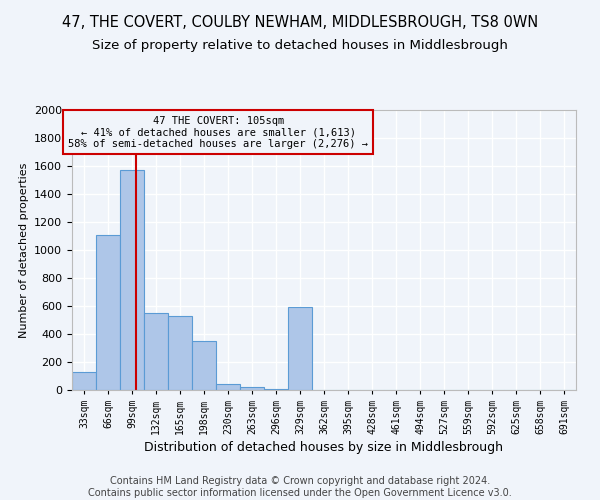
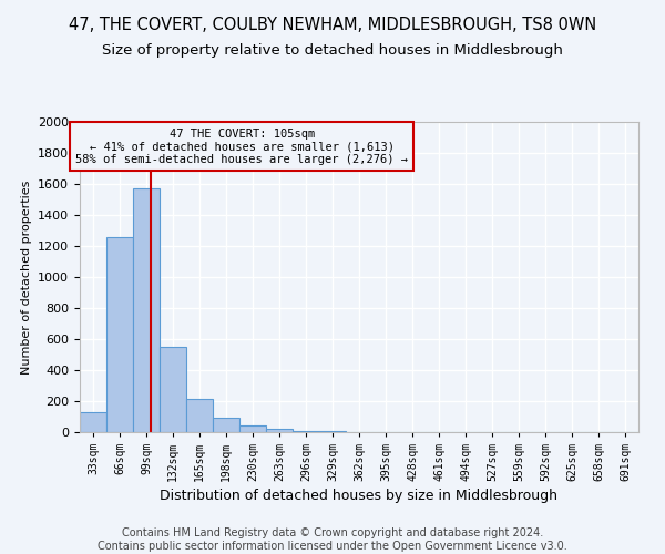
66sqm: 1110 -> 1260
165sqm: 530 -> 220
198sqm: 350 -> 90
329sqm: 590 -> 0
